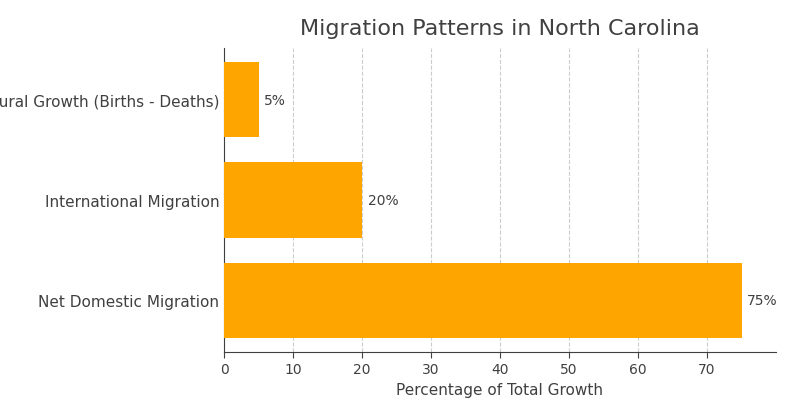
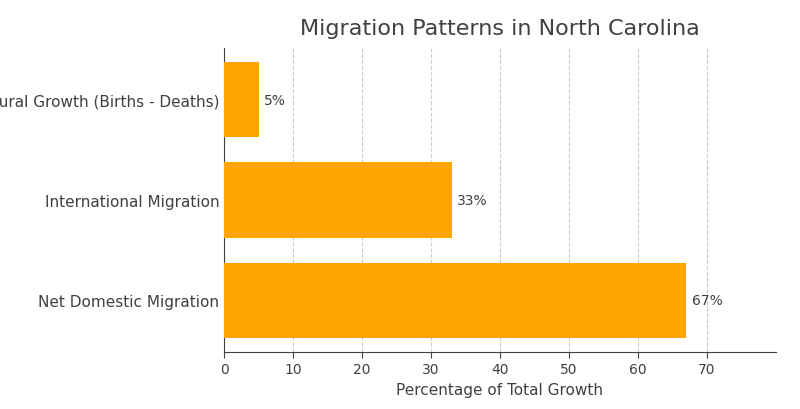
International Migration: 20% -> 33%
Net Domestic Migration: 75% -> 67%
